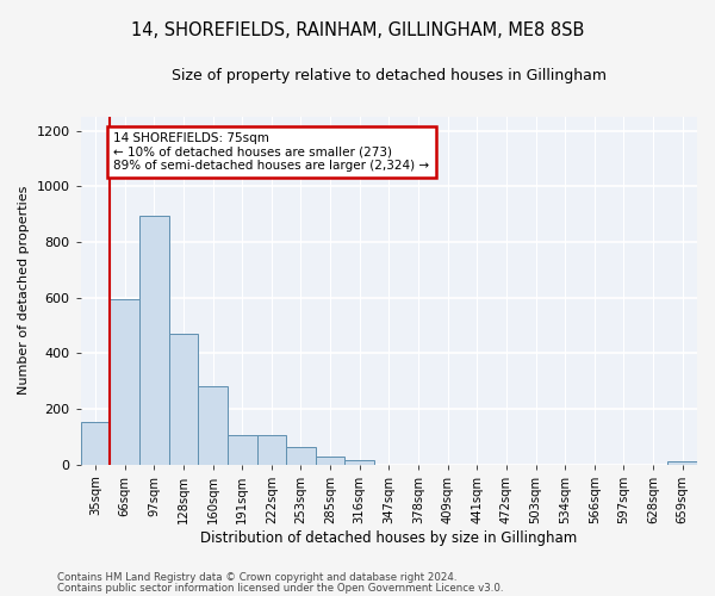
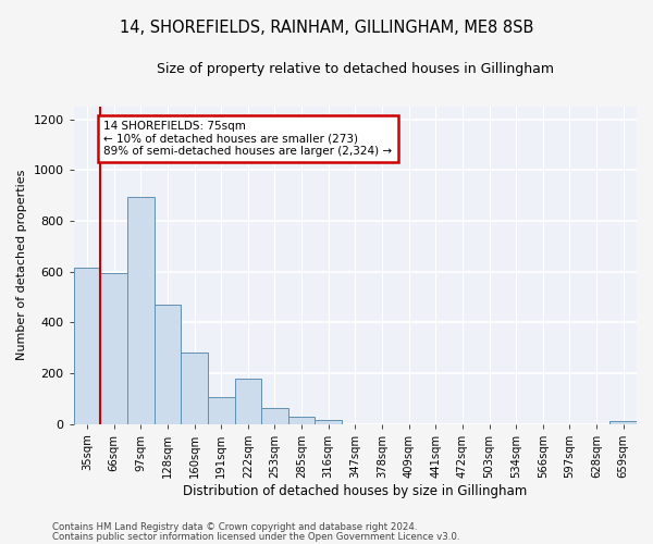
35sqm: 152 -> 615
222sqm: 105 -> 180
